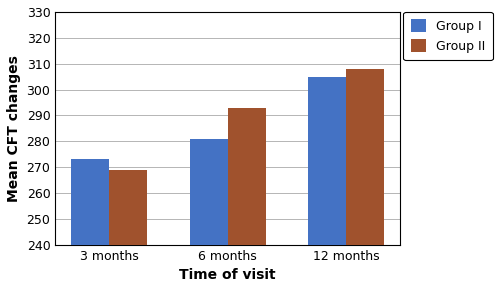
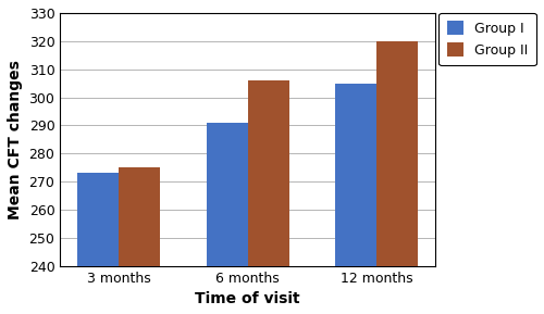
Group II/3 months: 269 -> 275
Group I/6 months: 281 -> 291
Group II/6 months: 293 -> 306
Group II/12 months: 308 -> 320
